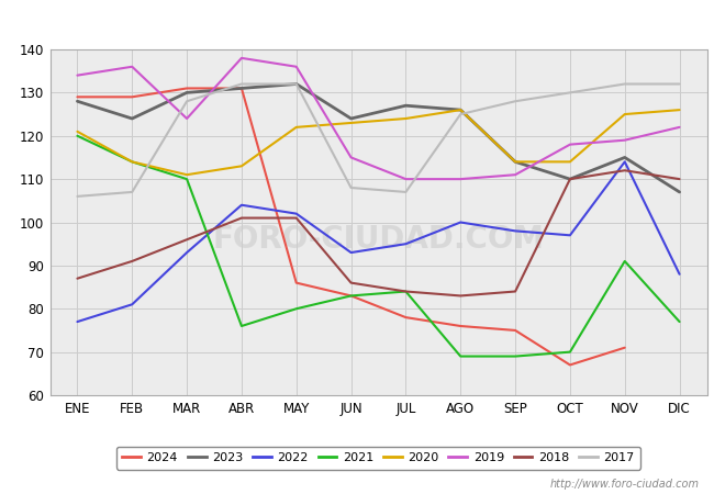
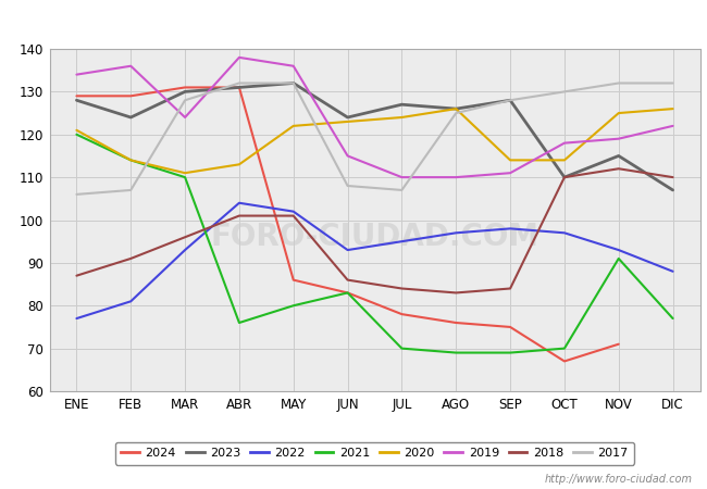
2021/JUL: 84 -> 70
2022/AGO: 100 -> 97
2023/SEP: 114 -> 128
2022/NOV: 114 -> 93
